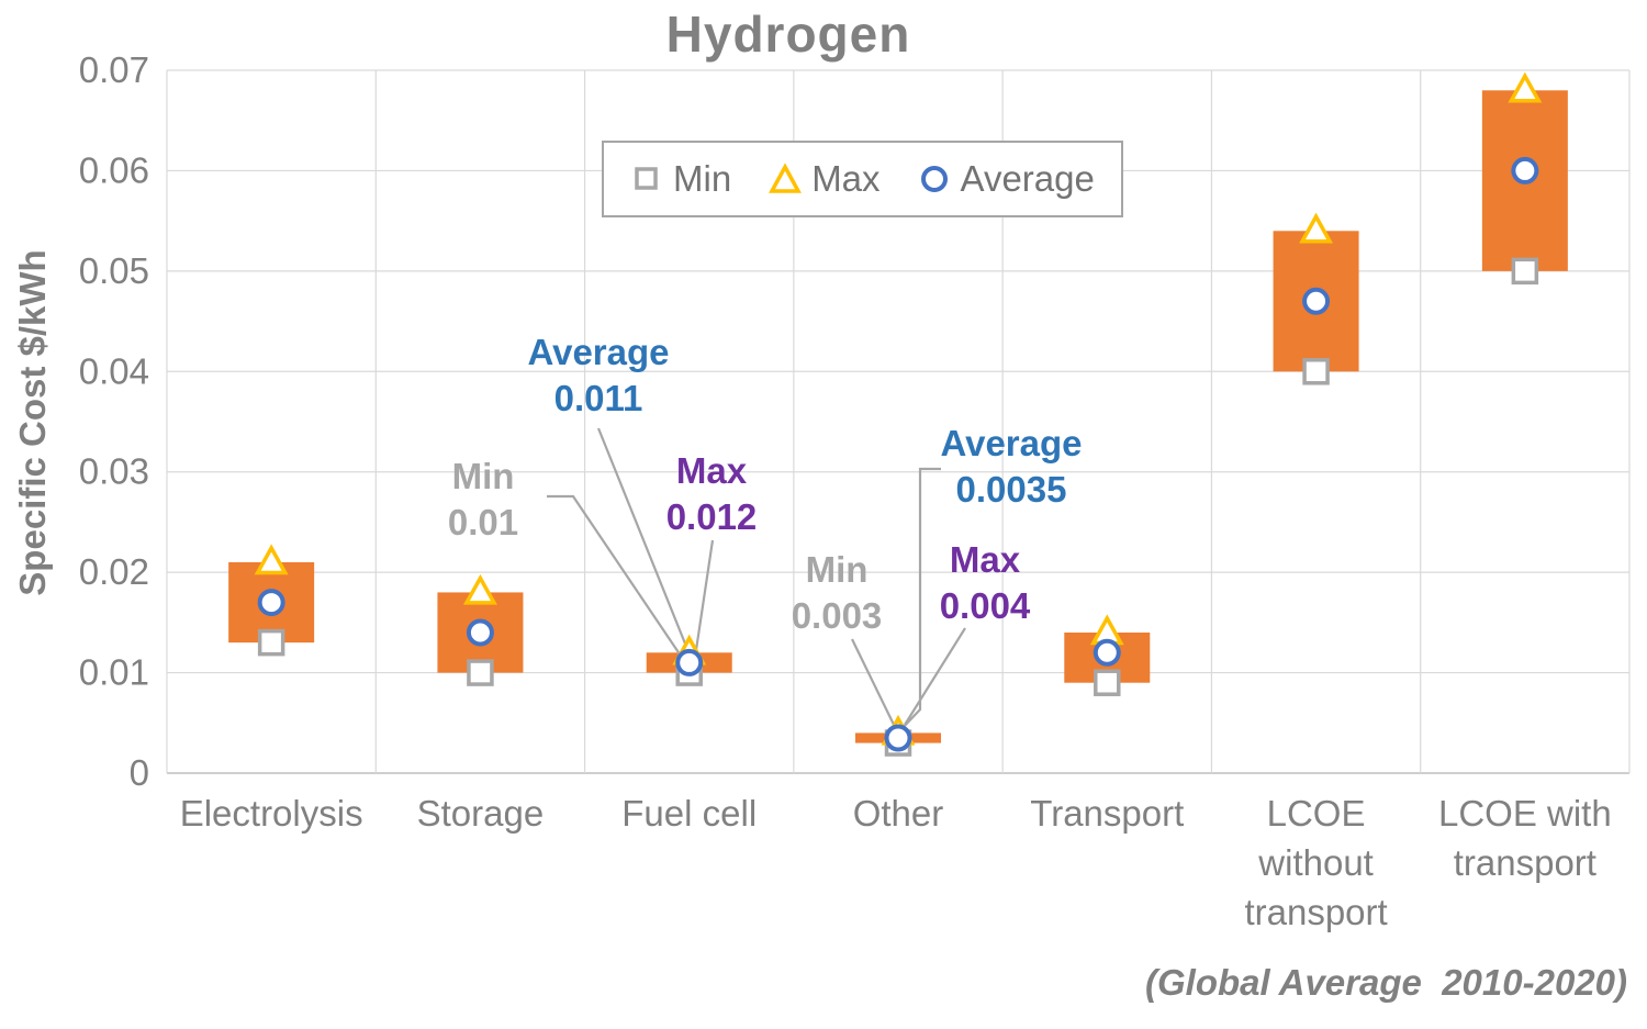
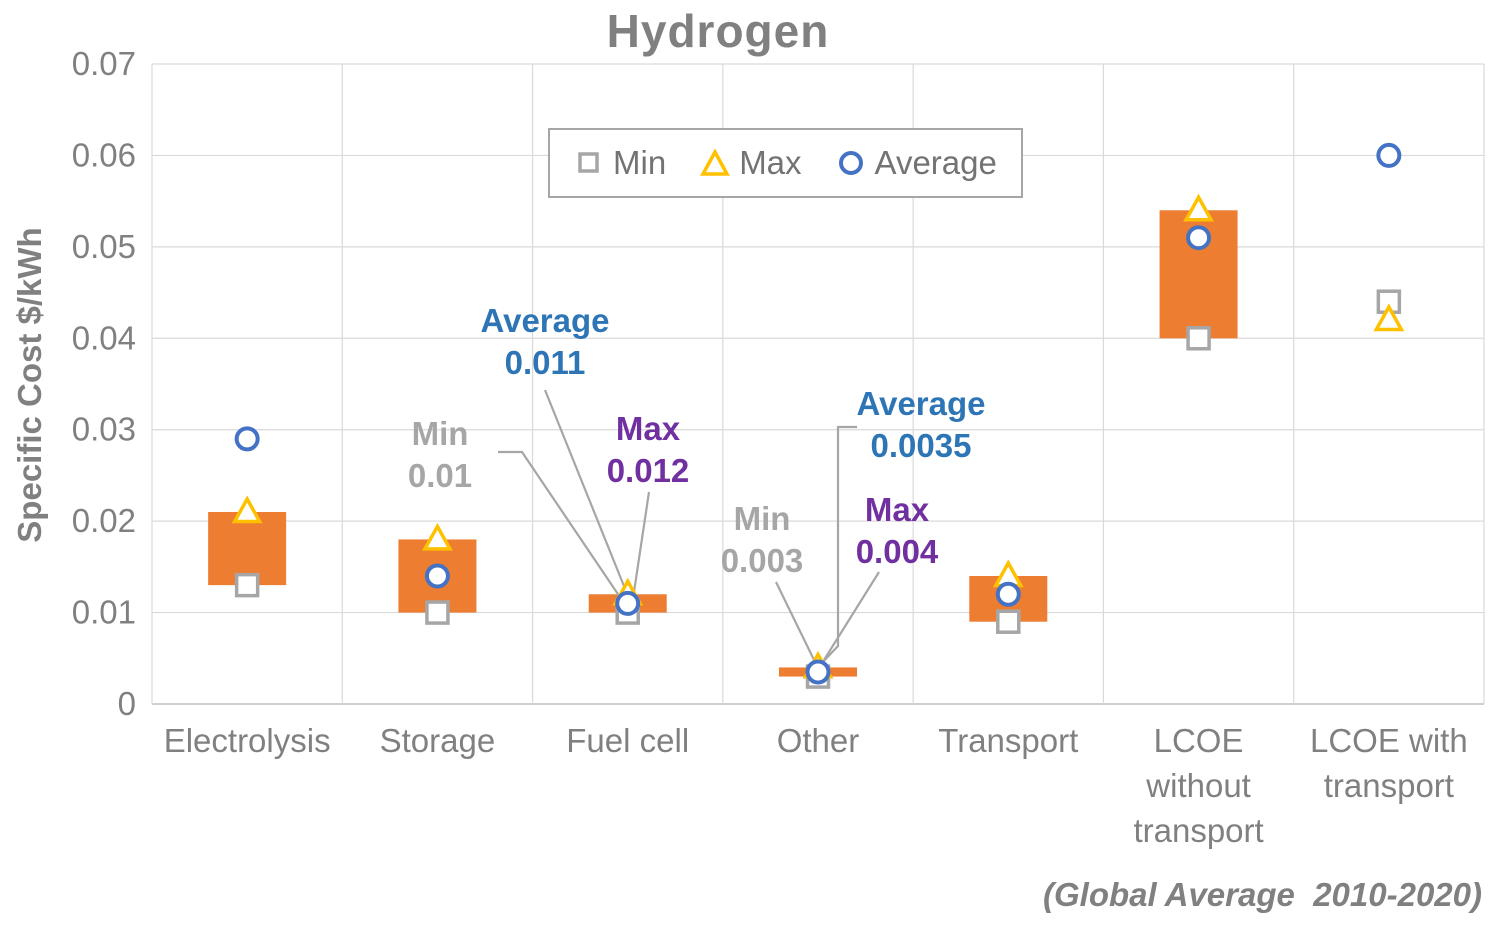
Average/Electrolysis: 0.017 -> 0.029
Average/LCOE without transport: 0.047 -> 0.051
Min/LCOE with transport: 0.050 -> 0.044
Max/LCOE with transport: 0.068 -> 0.042
